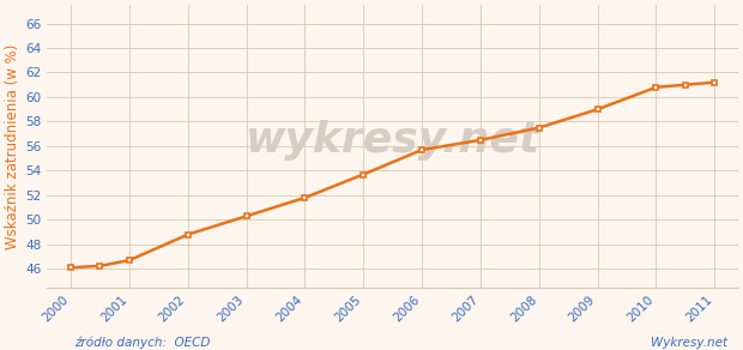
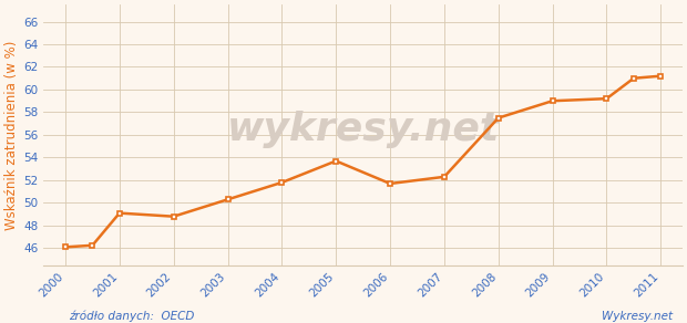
2001: 46.7 -> 49.1
2006: 55.7 -> 51.7
2007: 56.5 -> 52.3
2010: 60.8 -> 59.2
